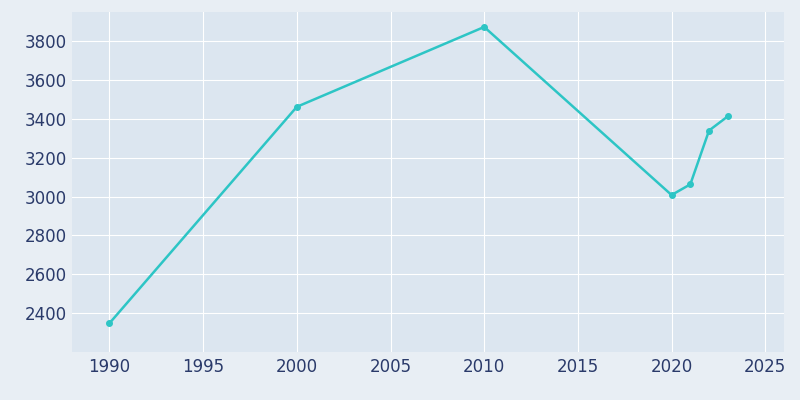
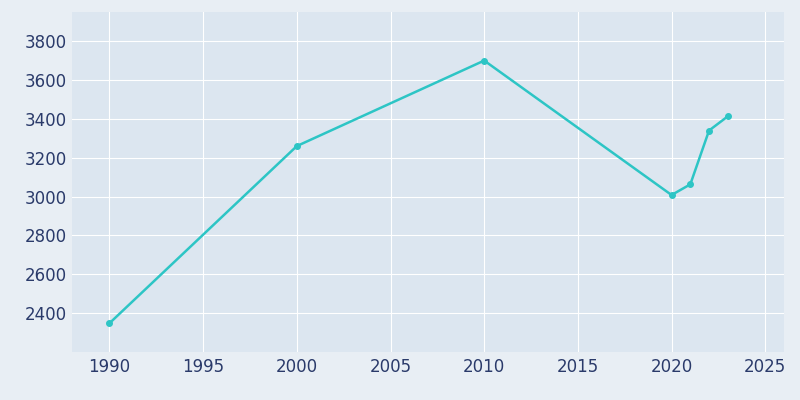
2000: 3460 -> 3260
2010: 3870 -> 3700
